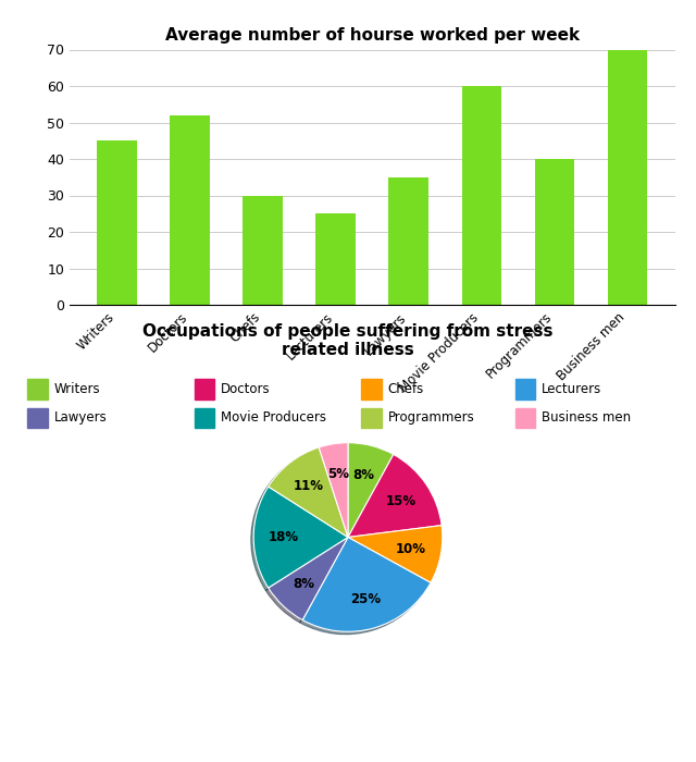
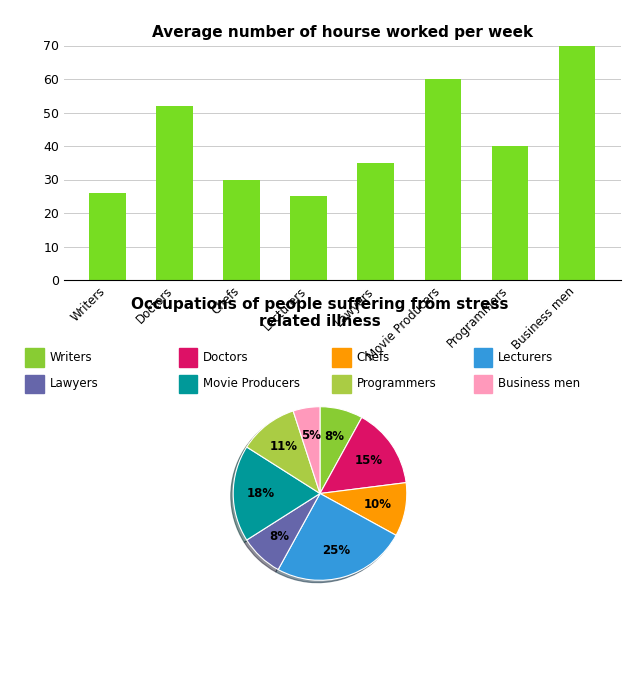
Writers: 45 -> 26
